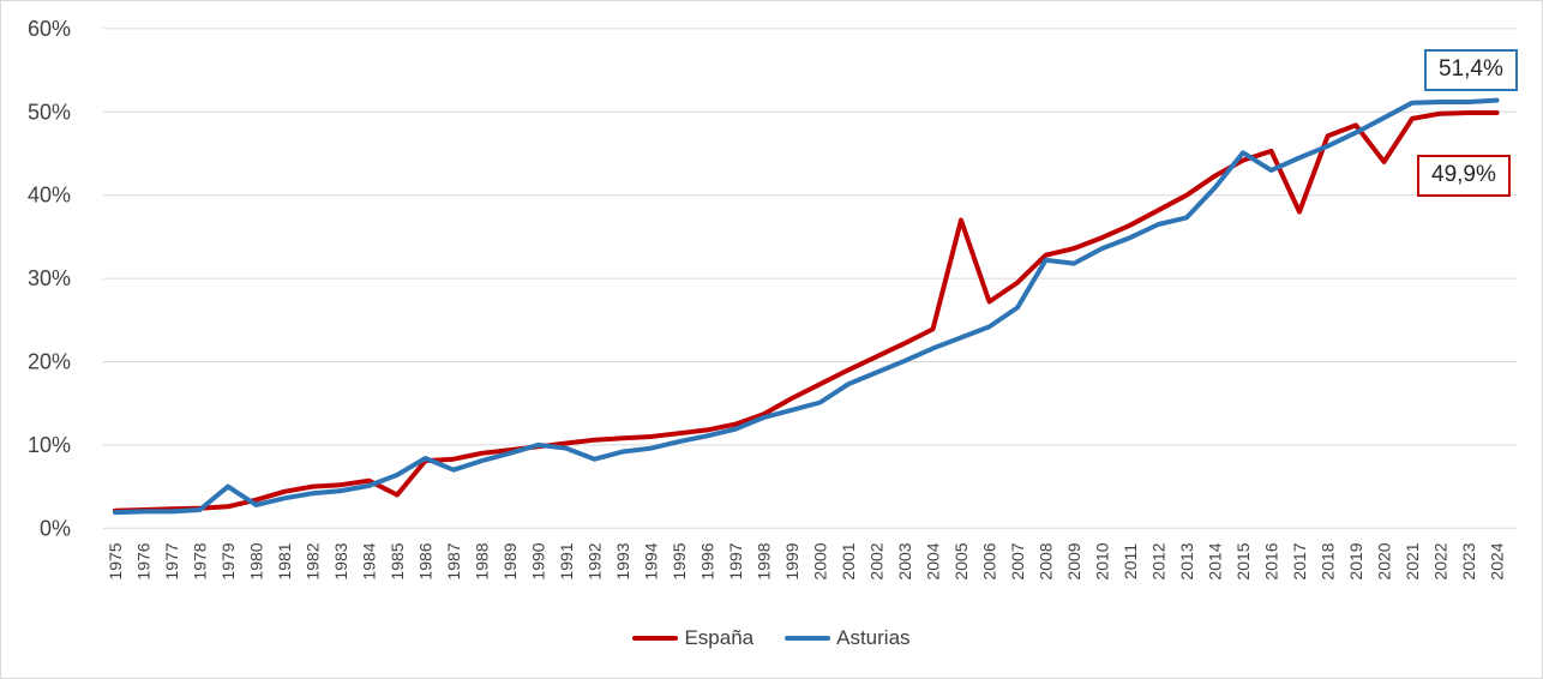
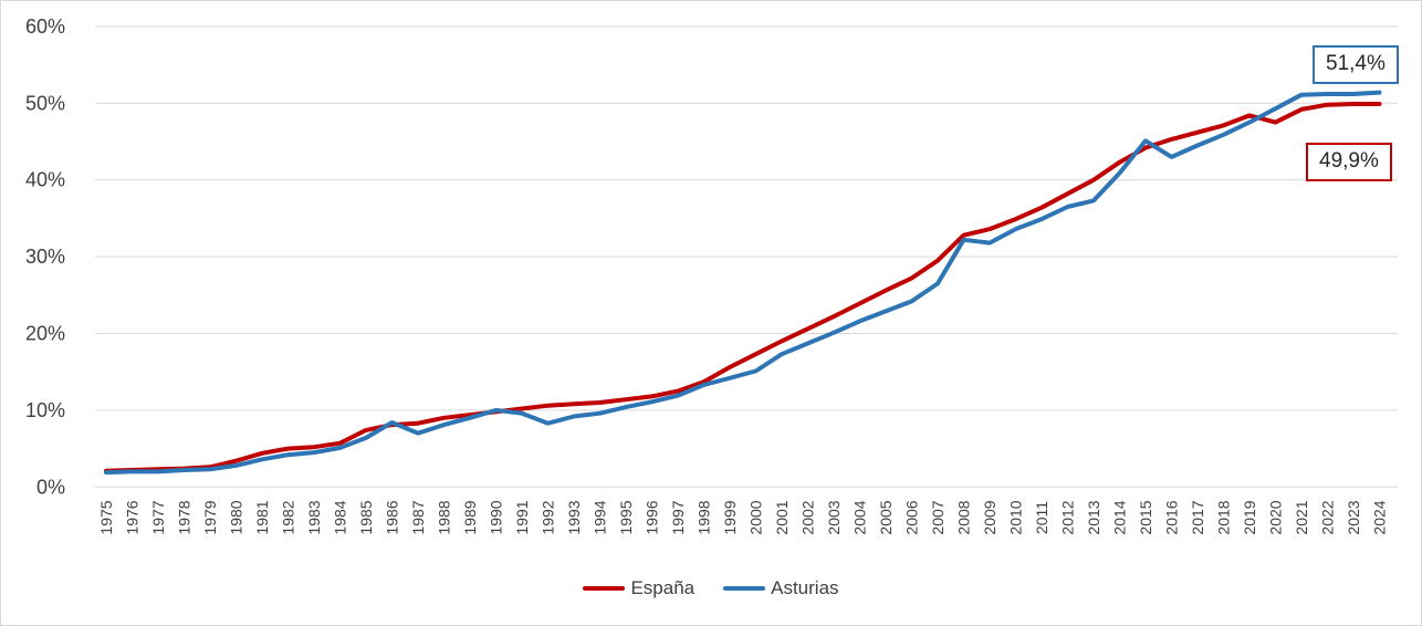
Asturias/1979: 5% -> 2%
España/1985: 4% -> 7%
España/2005: 37% -> 26%
España/2017: 38% -> 46%
España/2020: 44% -> 48%
